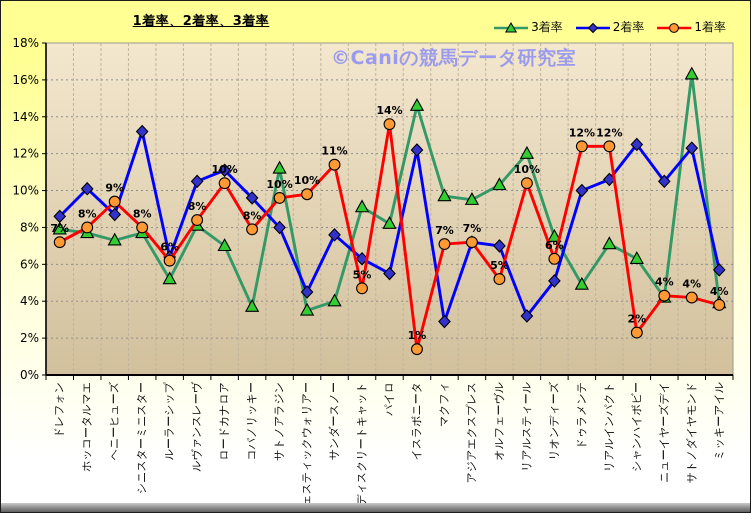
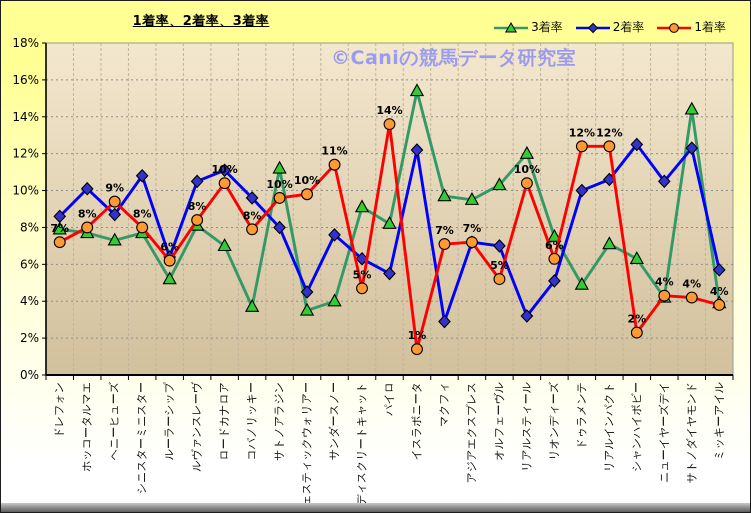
2着率/シニスターミニスター: 13.2% -> 10.8%
3着率/イスラボニータ: 14.6% -> 15.4%
3着率/サトノダイヤモンド: 16.3% -> 14.4%
